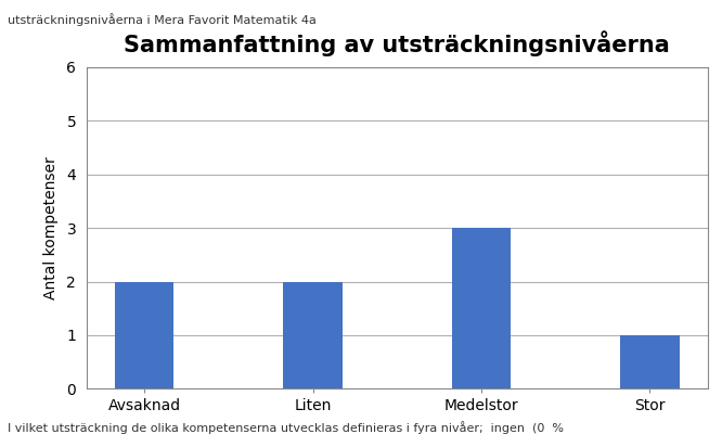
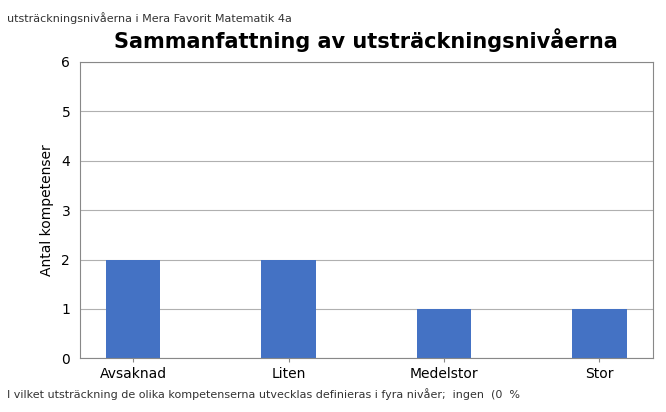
Medelstor: 3 -> 1
